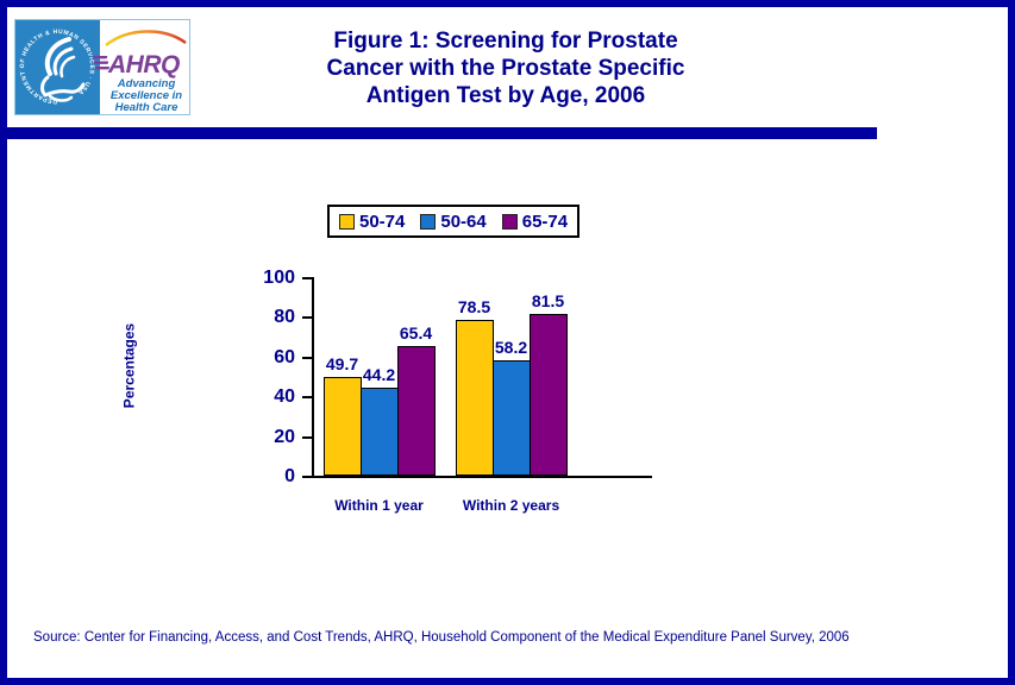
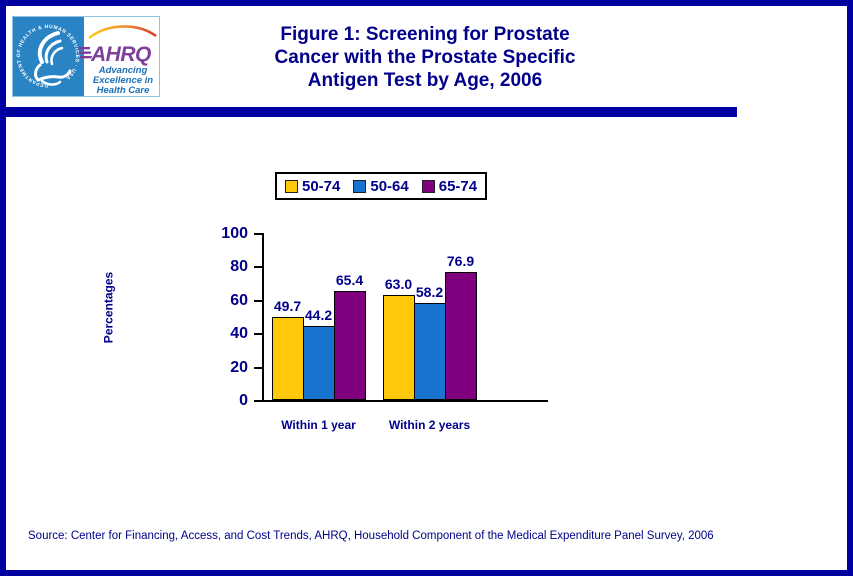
50-74/Within 2 years: 78.5 -> 63.0
65-74/Within 2 years: 81.5 -> 76.9
